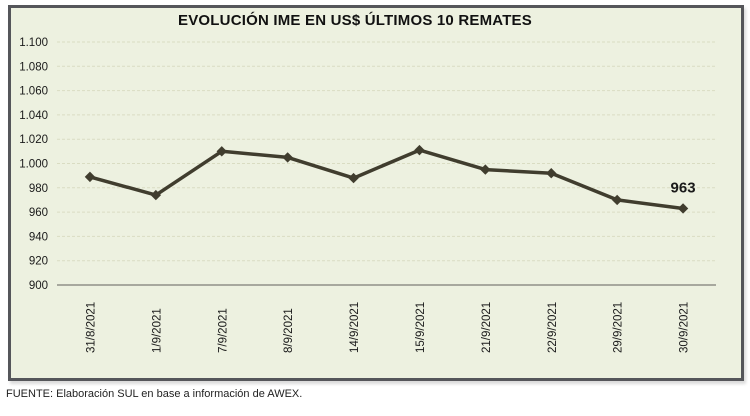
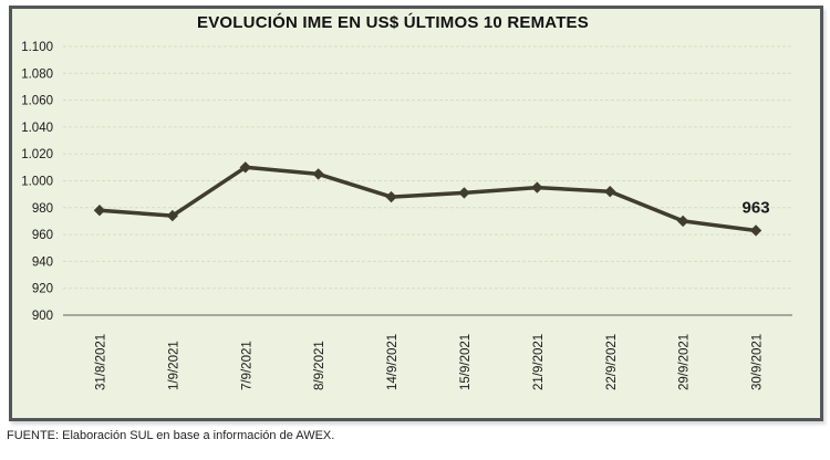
31/8/2021: 989 -> 978
15/9/2021: 1011 -> 991
